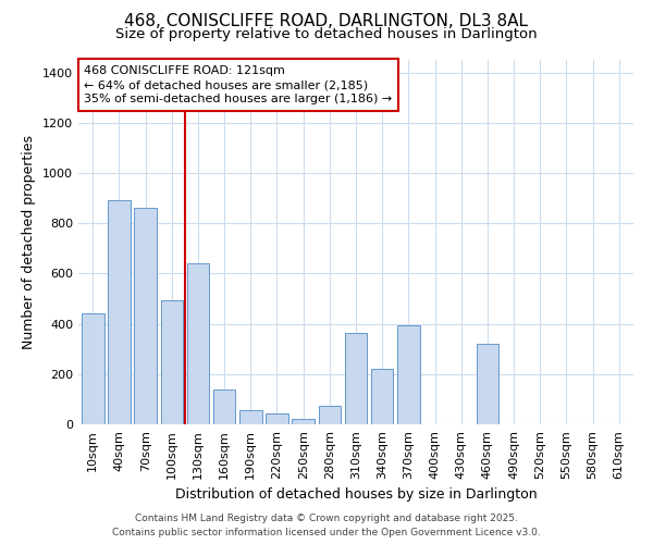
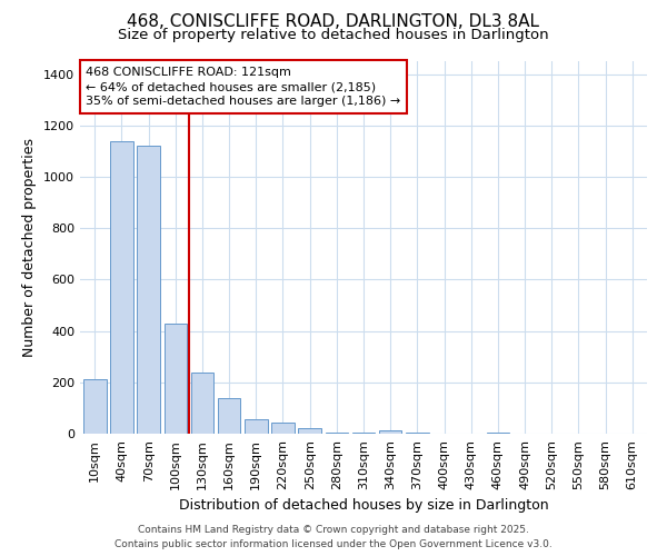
10sqm: 440 -> 210
40sqm: 890 -> 1140
70sqm: 860 -> 1120
100sqm: 495 -> 430
130sqm: 640 -> 240
280sqm: 75 -> 5
310sqm: 365 -> 5
340sqm: 220 -> 13
370sqm: 395 -> 5
460sqm: 320 -> 5
